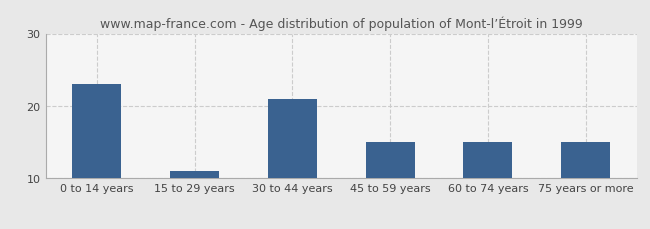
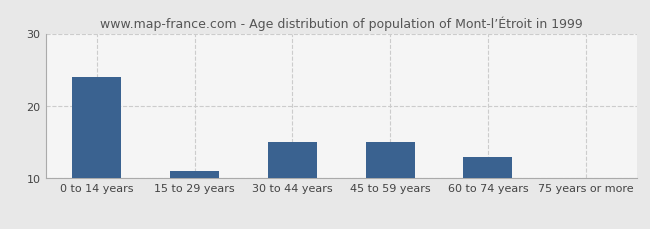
0 to 14 years: 23 -> 24
30 to 44 years: 21 -> 15
60 to 74 years: 15 -> 13
75 years or more: 15 -> 10
